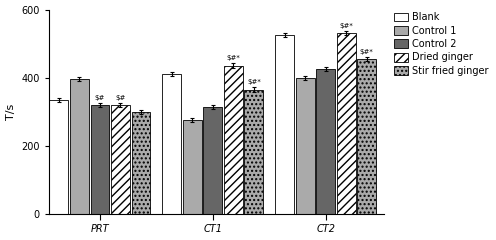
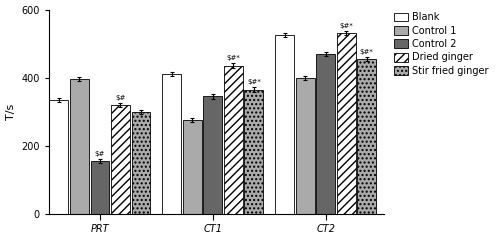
Control 2/PRT: 320 -> 155
Control 2/CT1: 315 -> 345
Control 2/CT2: 425 -> 470
